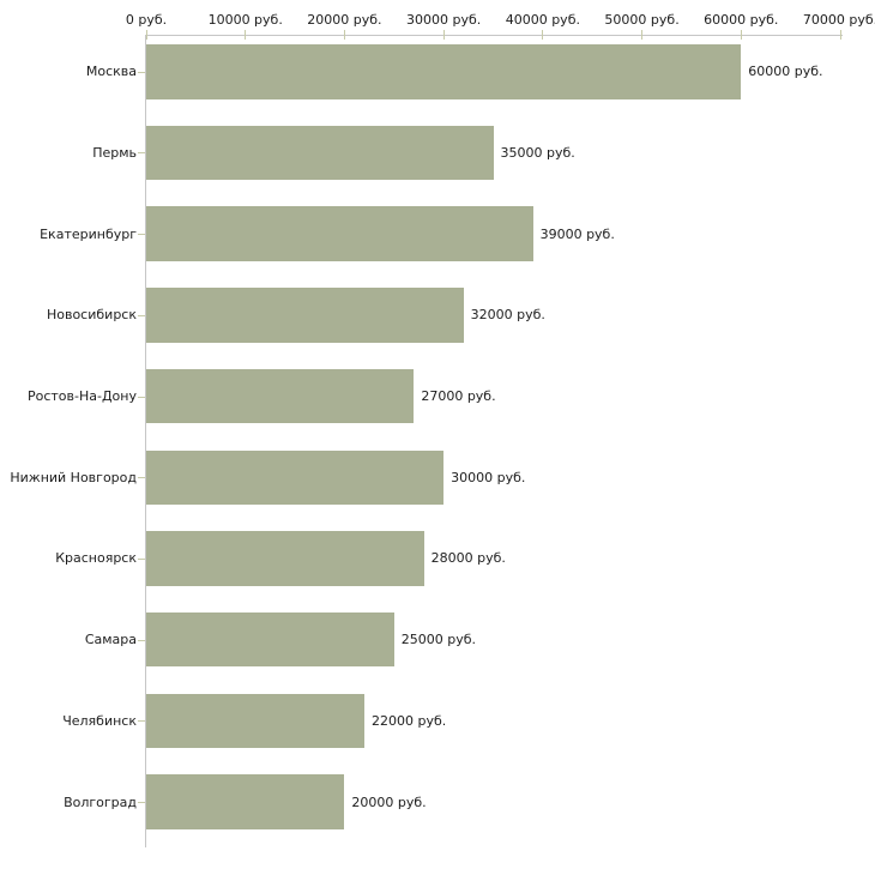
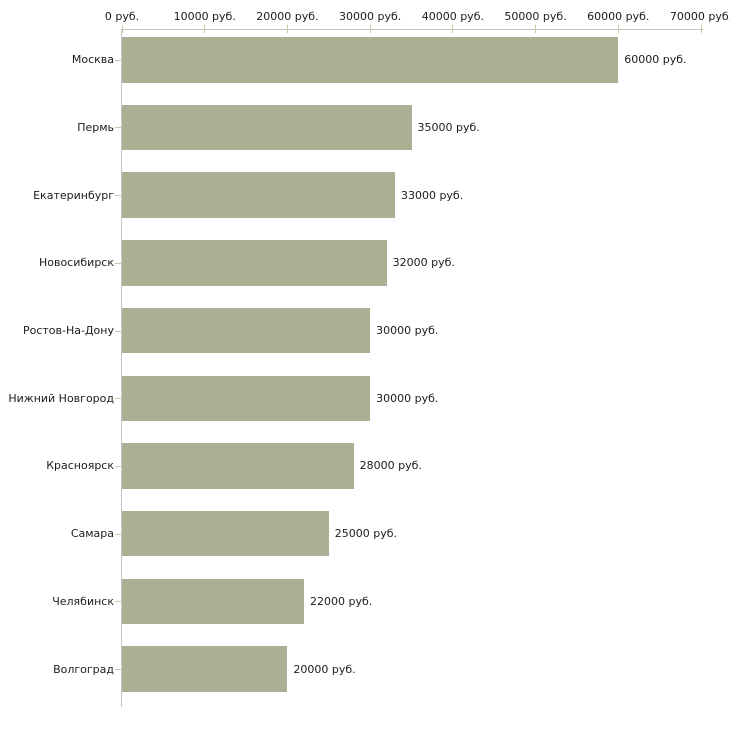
Екатеринбург: 39000 -> 33000
Ростов-На-Дону: 27000 -> 30000
